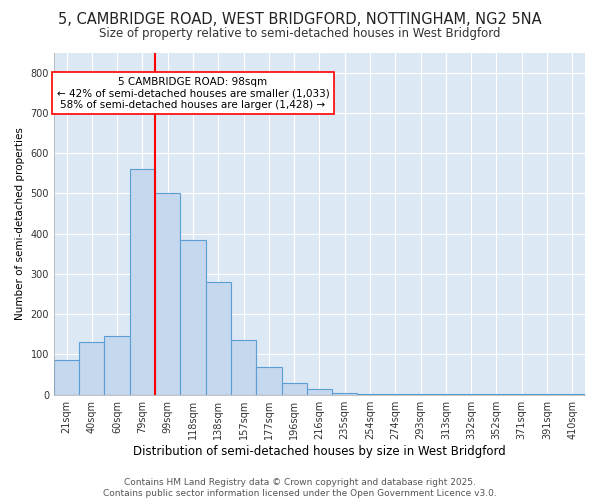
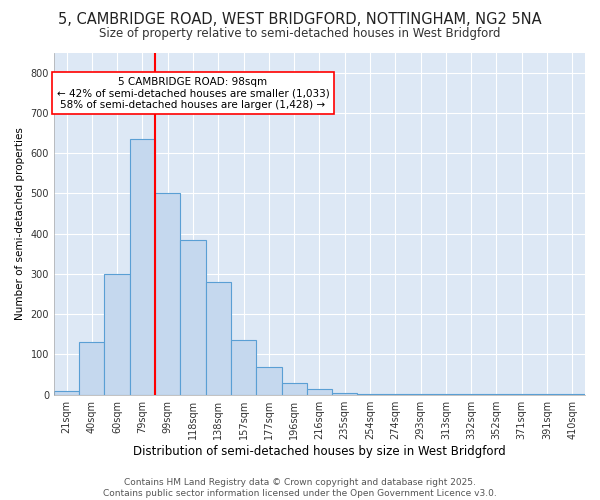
21sqm: 85 -> 10
60sqm: 145 -> 300
79sqm: 560 -> 635
